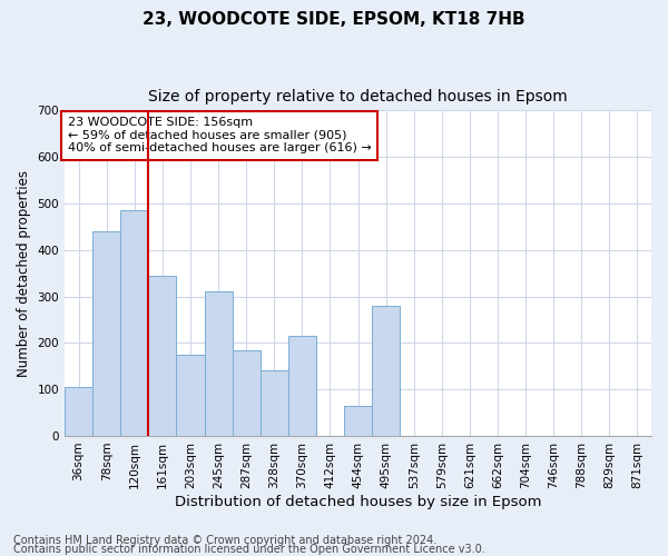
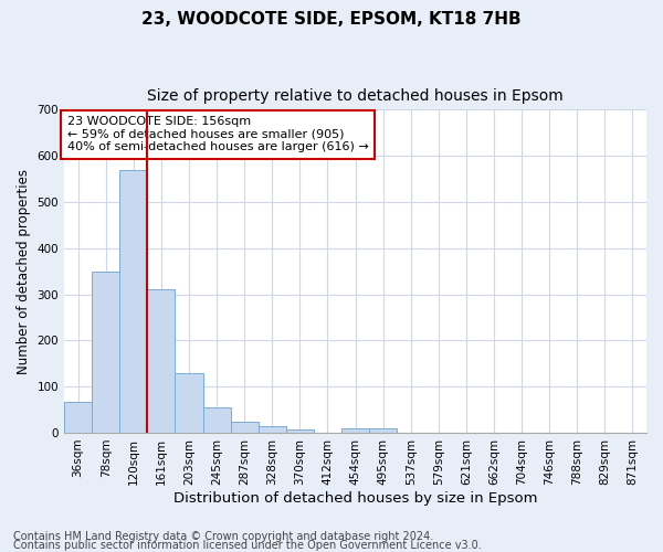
36sqm: 105 -> 68
78sqm: 440 -> 350
120sqm: 485 -> 570
161sqm: 345 -> 310
203sqm: 175 -> 128
245sqm: 310 -> 55
287sqm: 185 -> 25
328sqm: 140 -> 14
370sqm: 215 -> 6
454sqm: 65 -> 9
495sqm: 280 -> 9
